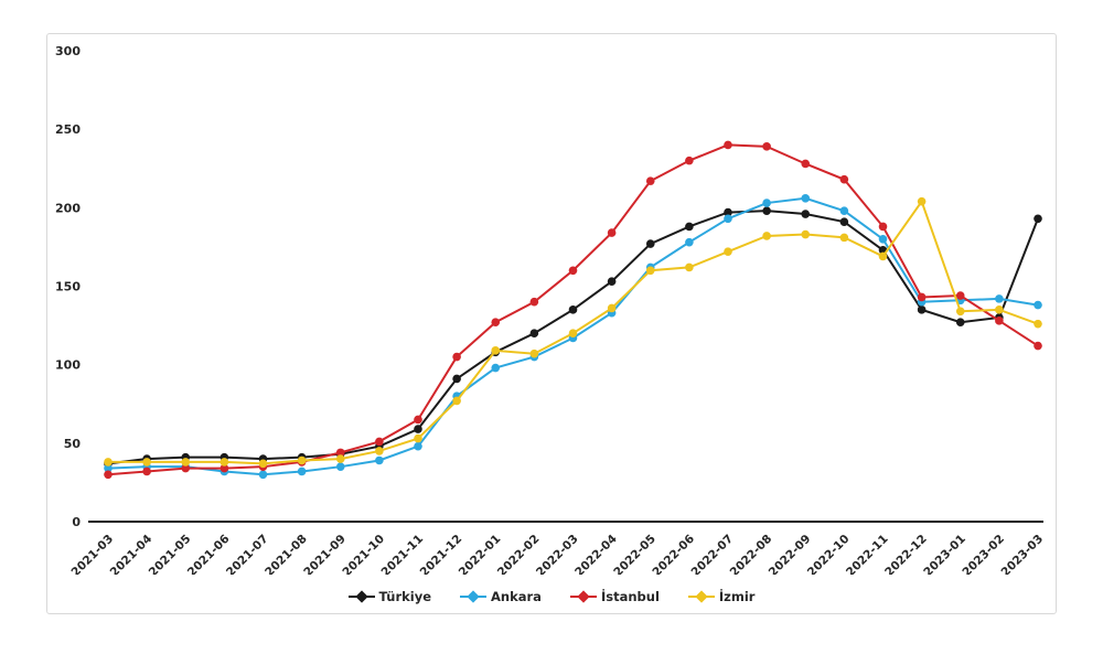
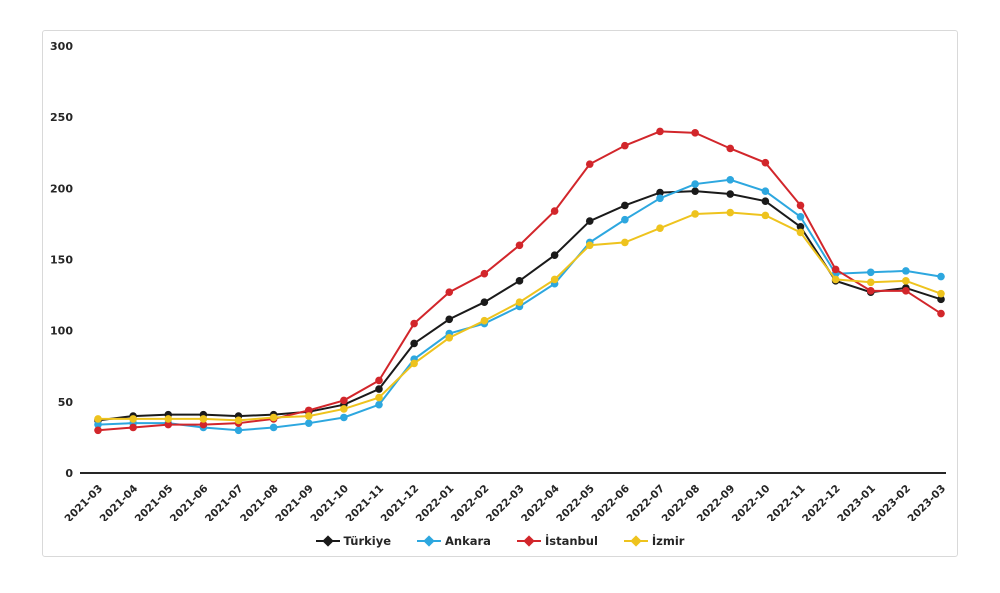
İzmir/2022-01: 109 -> 95
İzmir/2022-12: 204 -> 136
İstanbul/2023-01: 144 -> 128
Türkiye/2023-03: 193 -> 122
